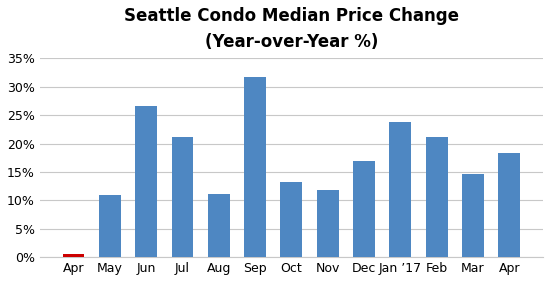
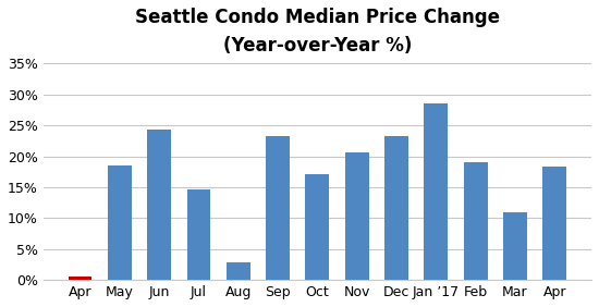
May: 11.0% -> 18.6%
Jun: 26.7% -> 24.4%
Jul: 21.1% -> 14.6%
Aug: 11.1% -> 2.8%
Sep: 31.7% -> 23.2%
Oct: 13.3% -> 17.2%
Nov: 11.9% -> 20.6%
Dec: 17.0% -> 23.2%
Jan ’17: 23.8% -> 28.6%
Feb: 21.1% -> 19.0%
Mar: 14.7% -> 11.0%
